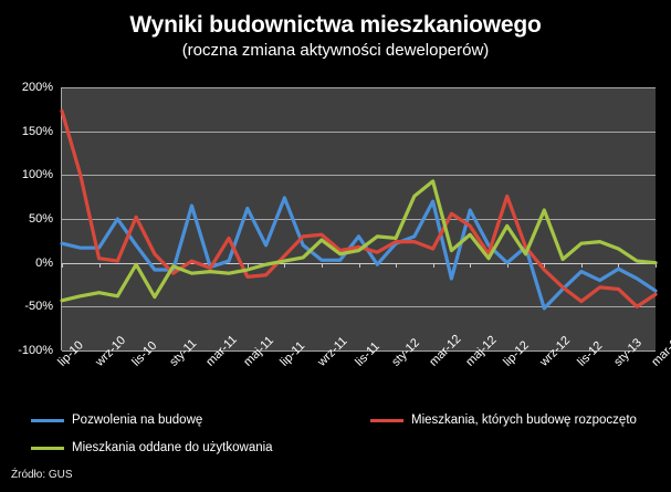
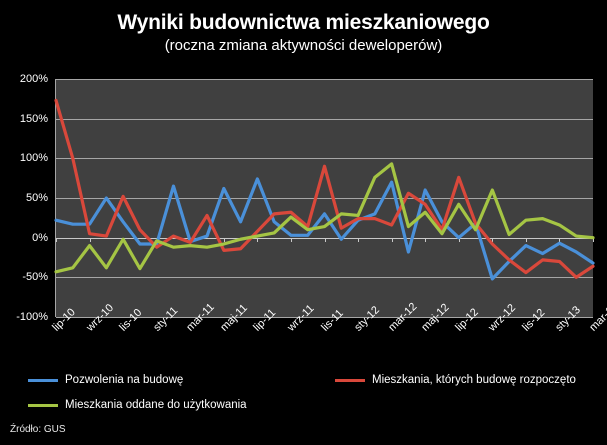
Mieszkania oddane do użytkowania/wrz-10: -30% -> -10%
Mieszkania, których budowę rozpoczęto/lis-11: 20% -> 90%
